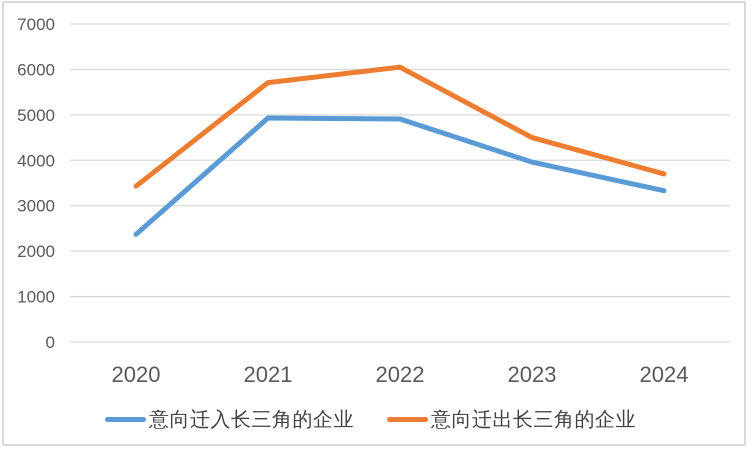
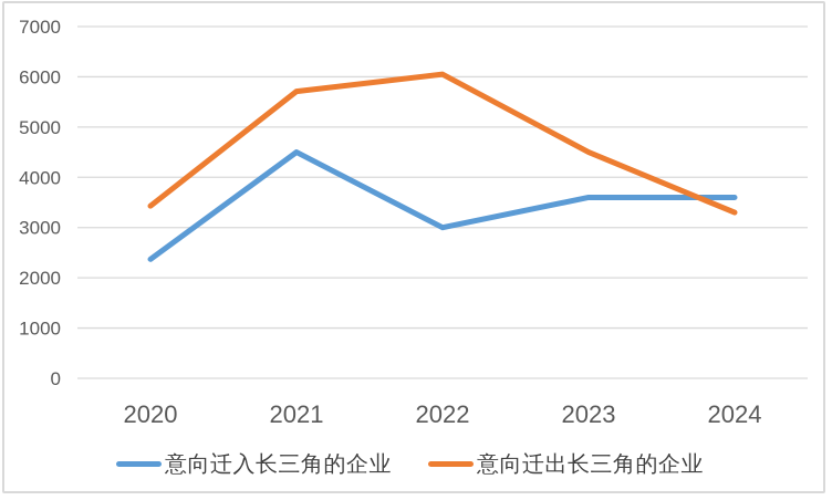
意向迁入长三角的企业/2021: 4900 -> 4500
意向迁入长三角的企业/2022: 4900 -> 3000
意向迁入长三角的企业/2023: 4000 -> 3600
意向迁入长三角的企业/2024: 3300 -> 3600
意向迁出长三角的企业/2024: 3700 -> 3300
